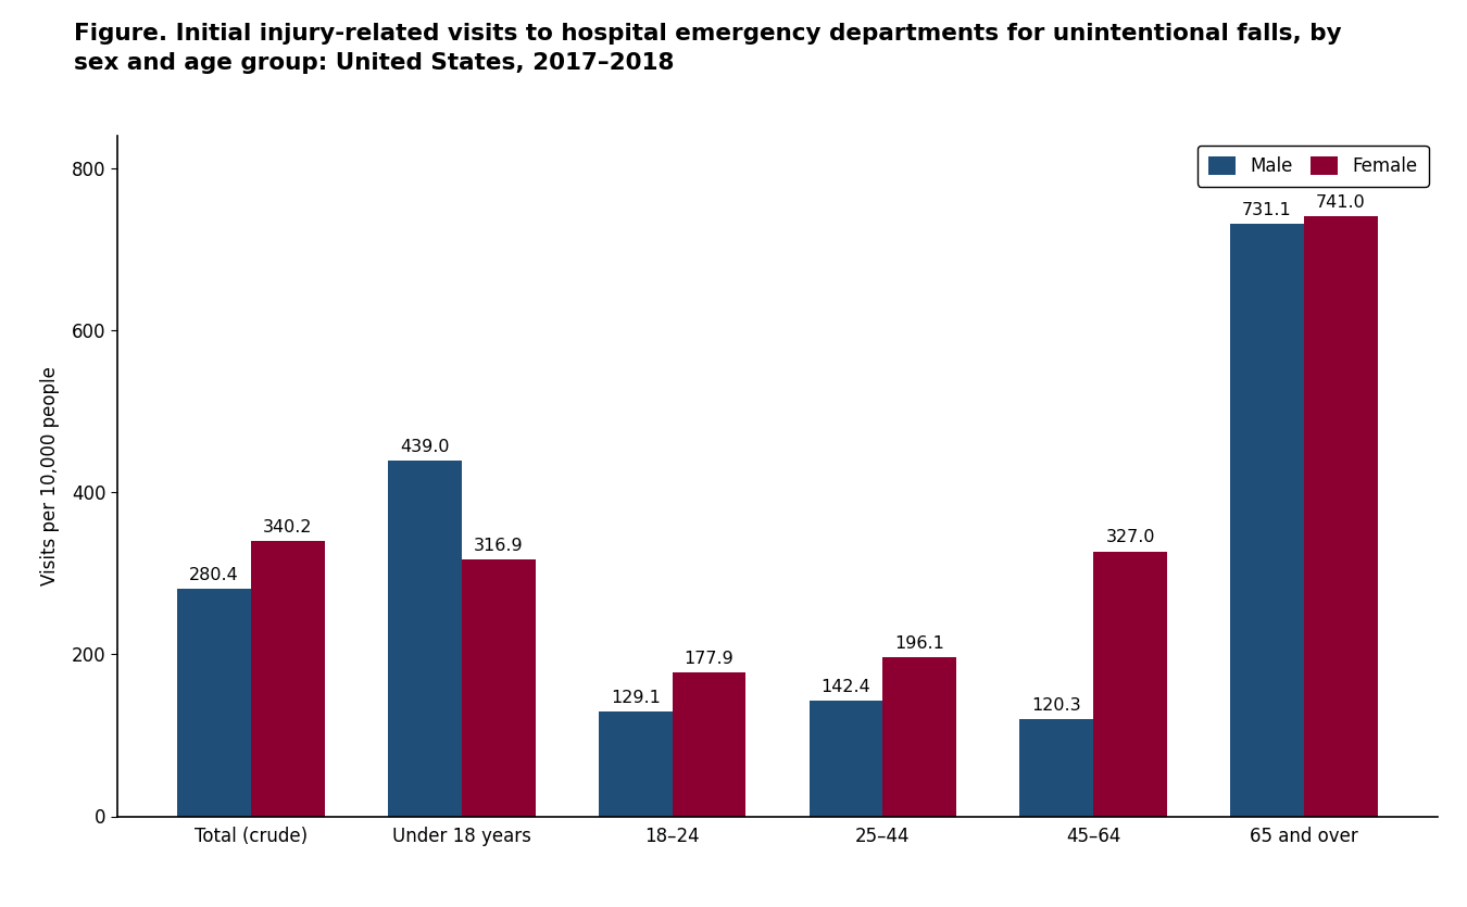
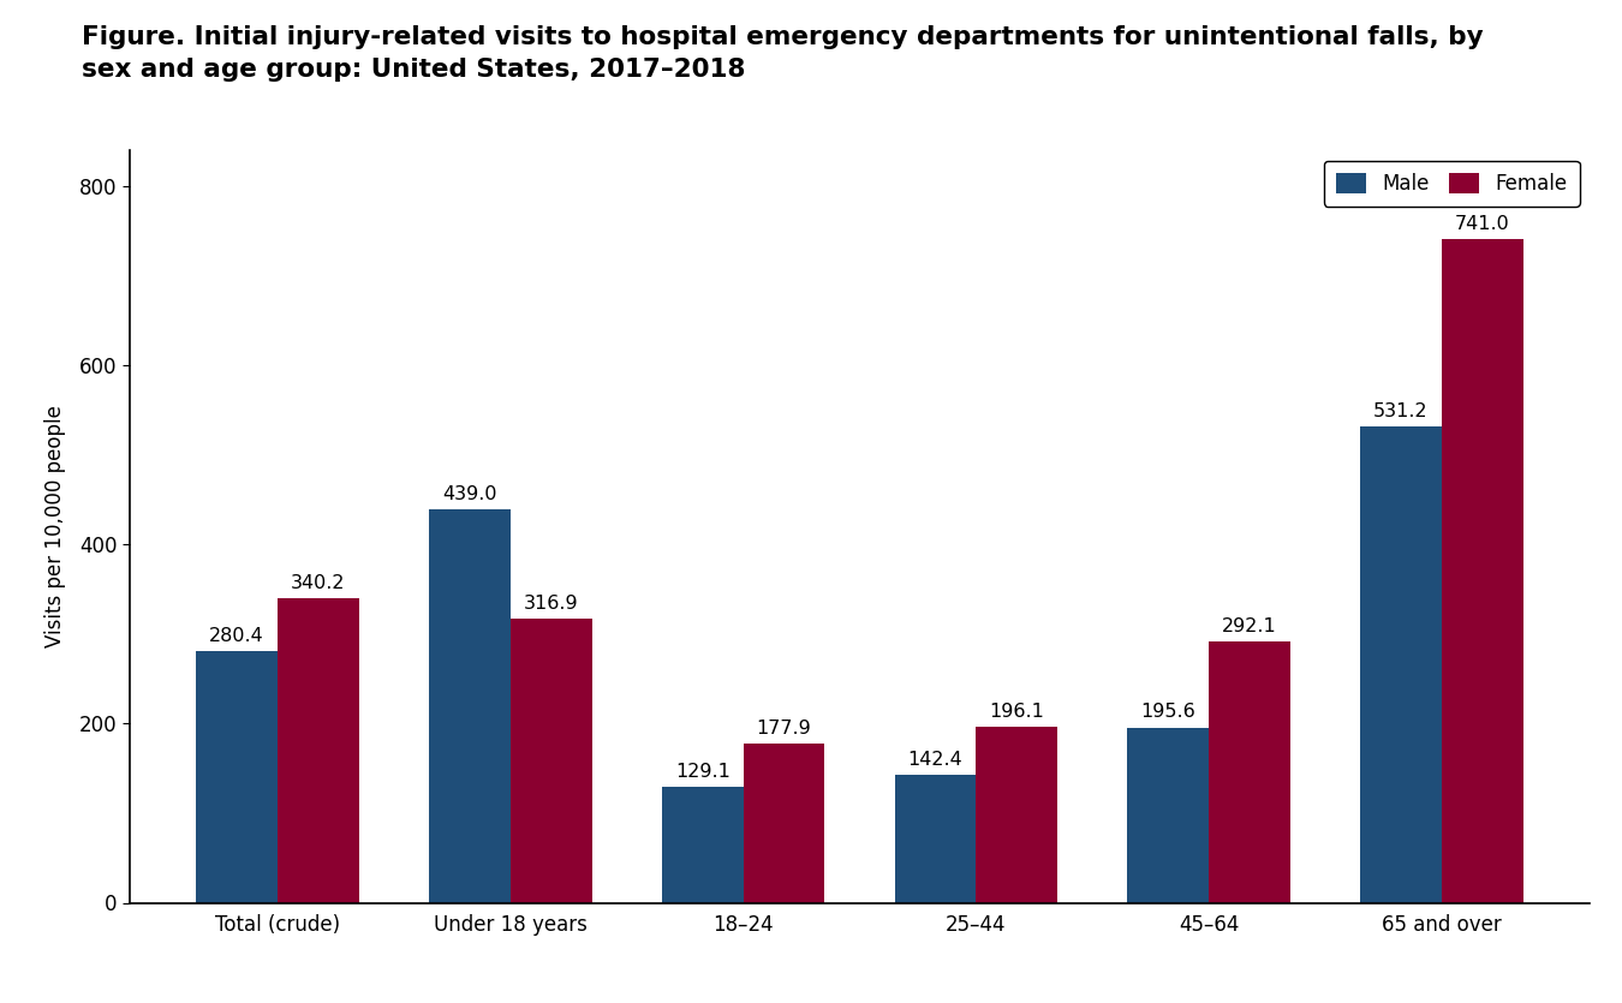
Male/45–64: 120.3 -> 195.6
Female/45–64: 327.0 -> 292.1
Male/65 and over: 731.1 -> 531.2
